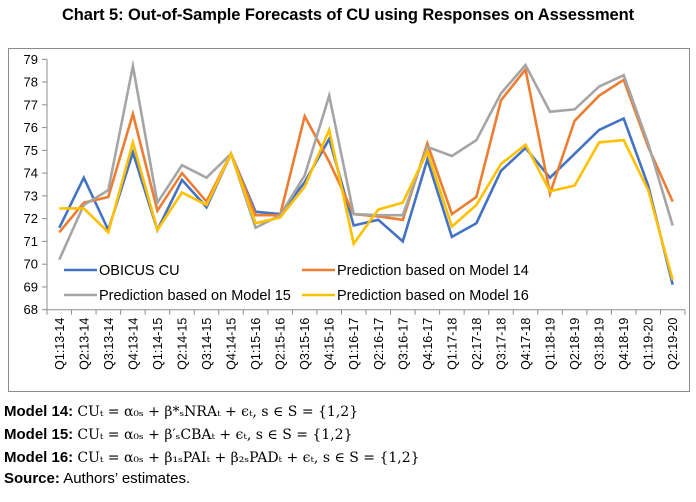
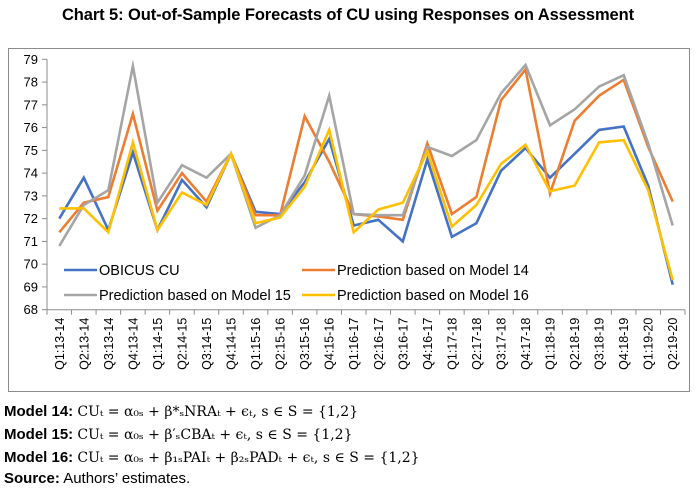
OBICUS CU/Q1:13-14: 71.6 -> 72.0
Prediction based on Model 15/Q1:13-14: 70.2 -> 70.8
Prediction based on Model 16/Q1:16-17: 70.9 -> 71.4
Prediction based on Model 15/Q1:18-19: 76.7 -> 76.1
OBICUS CU/Q4:18-19: 76.4 -> 76.0
